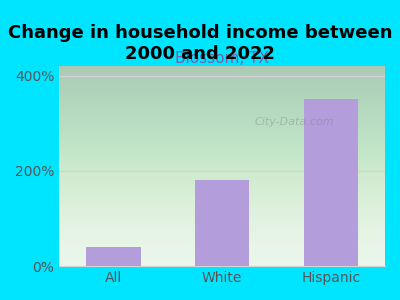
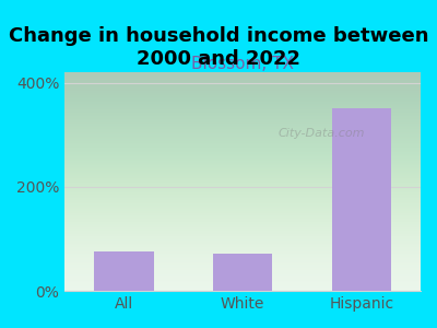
All: 40% -> 75%
White: 180% -> 72%
